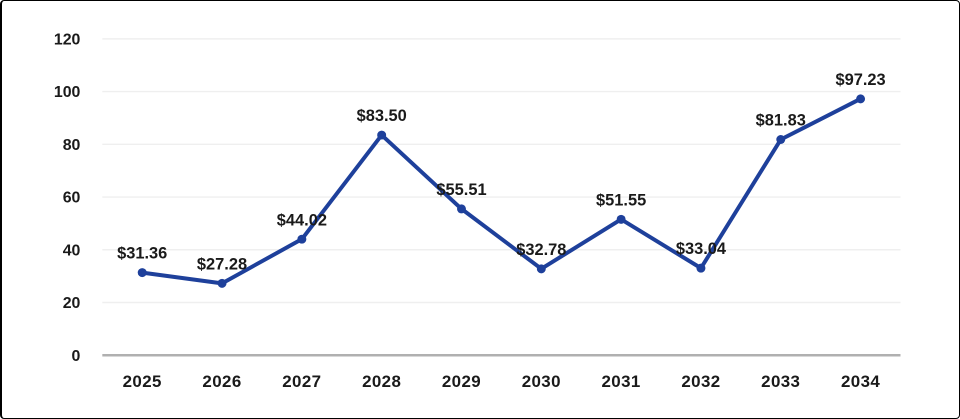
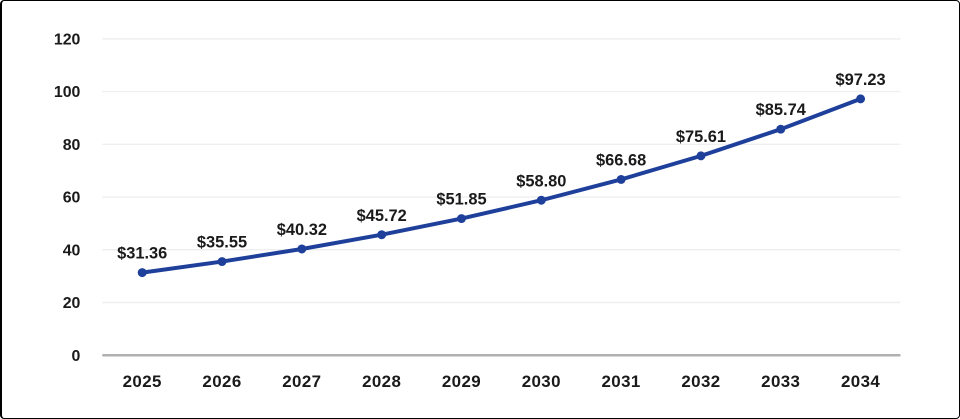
2026: $27.28 -> $35.55
2027: $44.02 -> $40.32
2028: $83.50 -> $45.72
2029: $55.51 -> $51.85
2030: $32.78 -> $58.80
2031: $51.55 -> $66.68
2032: $33.04 -> $75.61
2033: $81.83 -> $85.74
